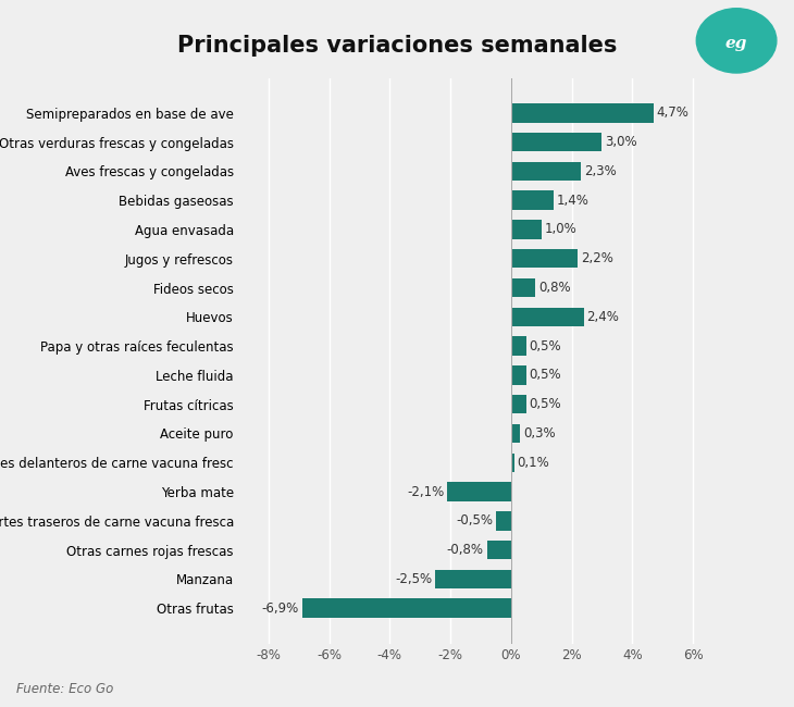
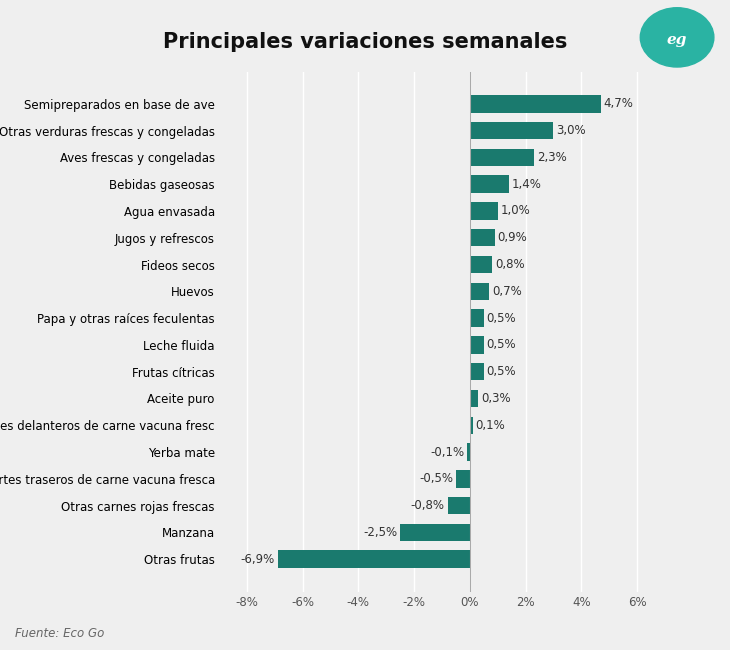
Jugos y refrescos: 2,2% -> 0,9%
Huevos: 2,4% -> 0,7%
Yerba mate: -2,1% -> -0,1%
